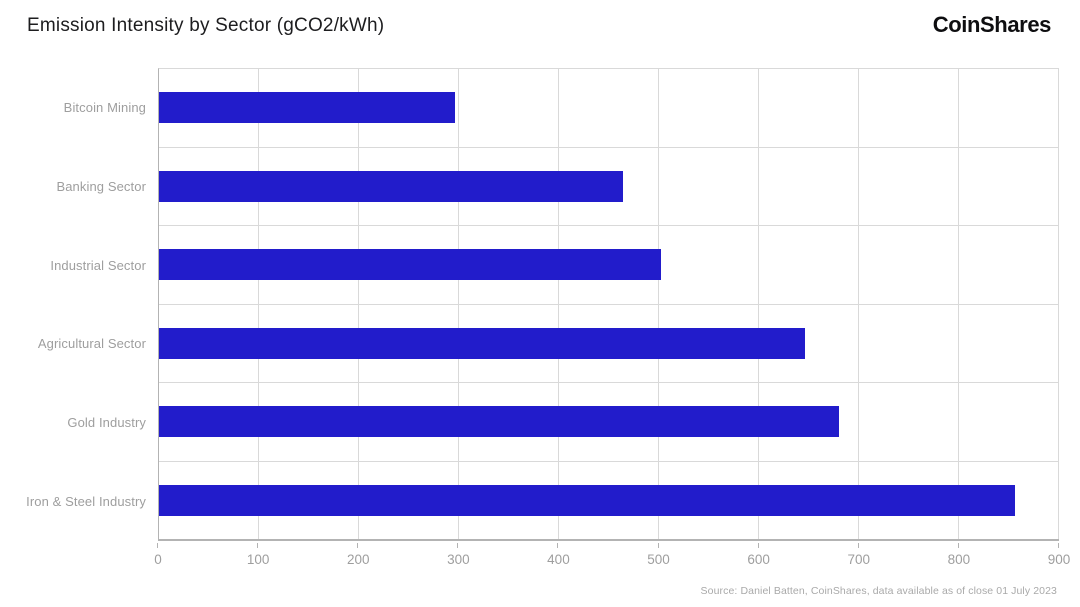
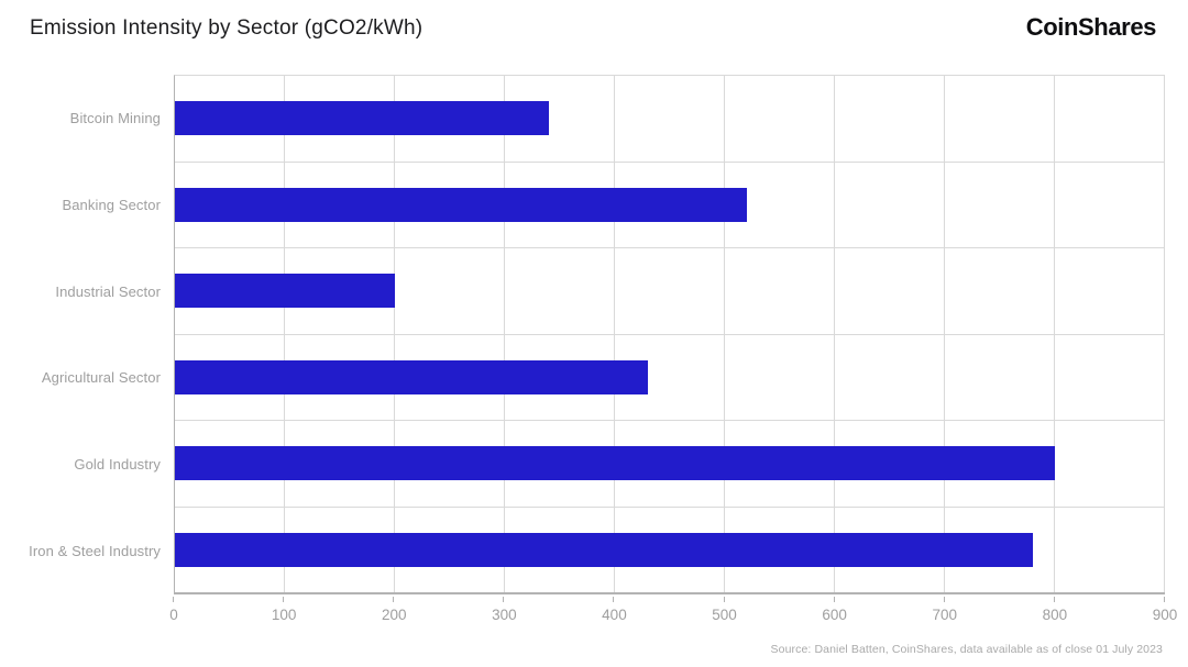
Bitcoin Mining: 300 -> 340
Banking Sector: 460 -> 520
Industrial Sector: 500 -> 200
Agricultural Sector: 650 -> 430
Gold Industry: 680 -> 800
Iron & Steel Industry: 860 -> 780
